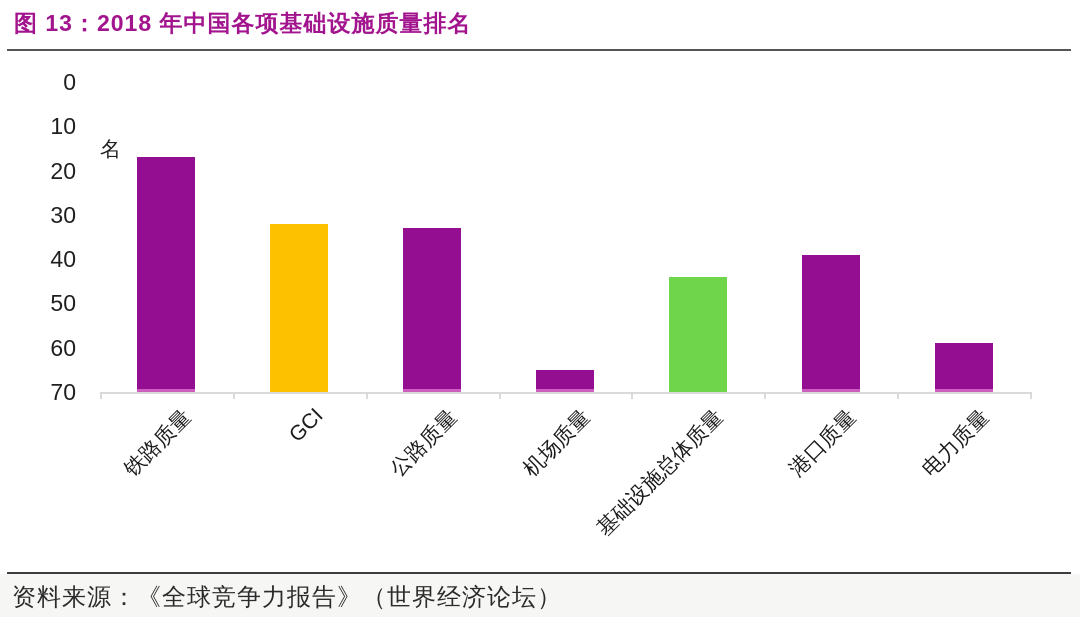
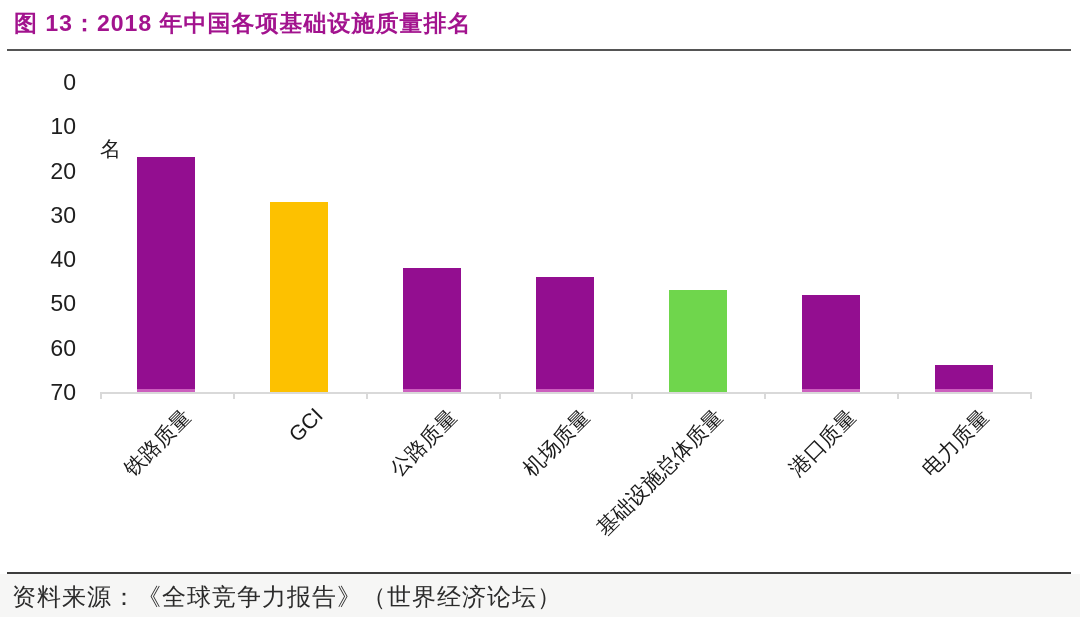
GCI: 32 -> 27
公路质量: 33 -> 42
机场质量: 65 -> 44
基础设施总体质量: 44 -> 47
港口质量: 39 -> 48
电力质量: 59 -> 64
